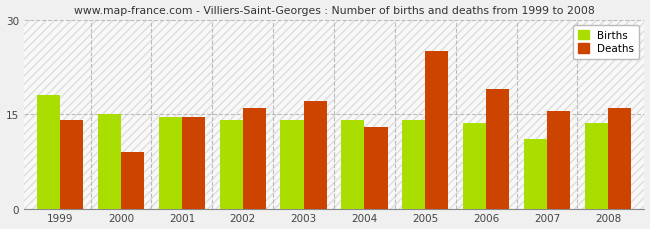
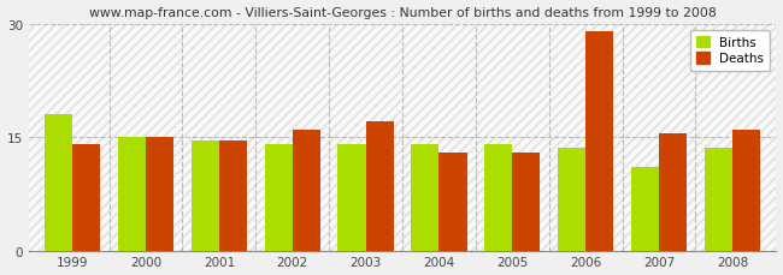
Deaths/2000: 9.0 -> 15.0
Deaths/2005: 25.0 -> 13.0
Deaths/2006: 19.0 -> 29.0
